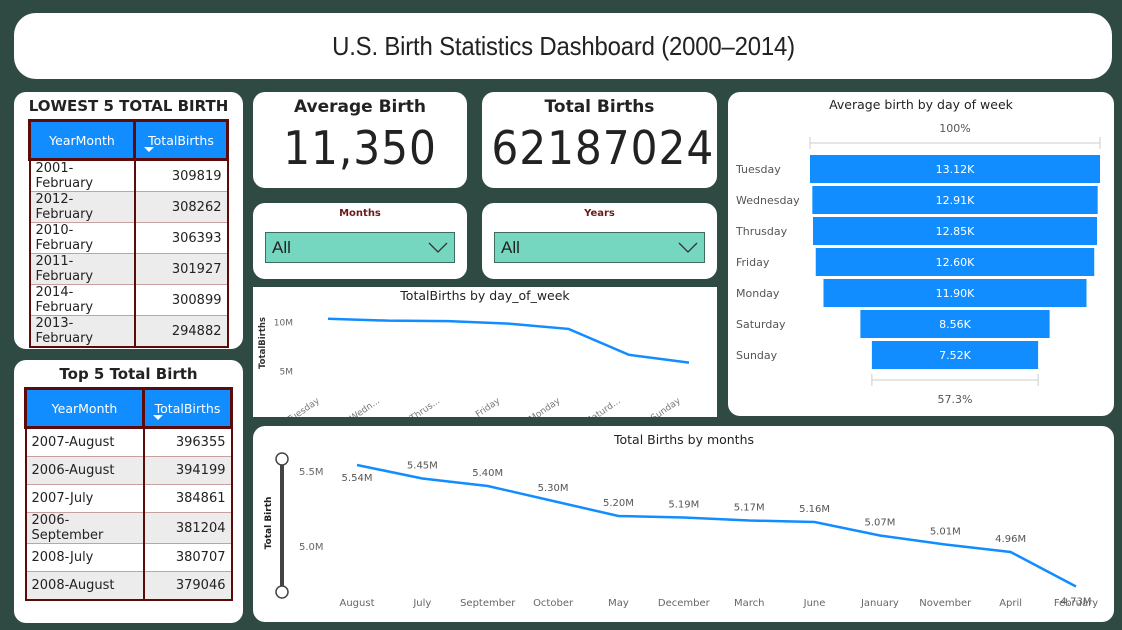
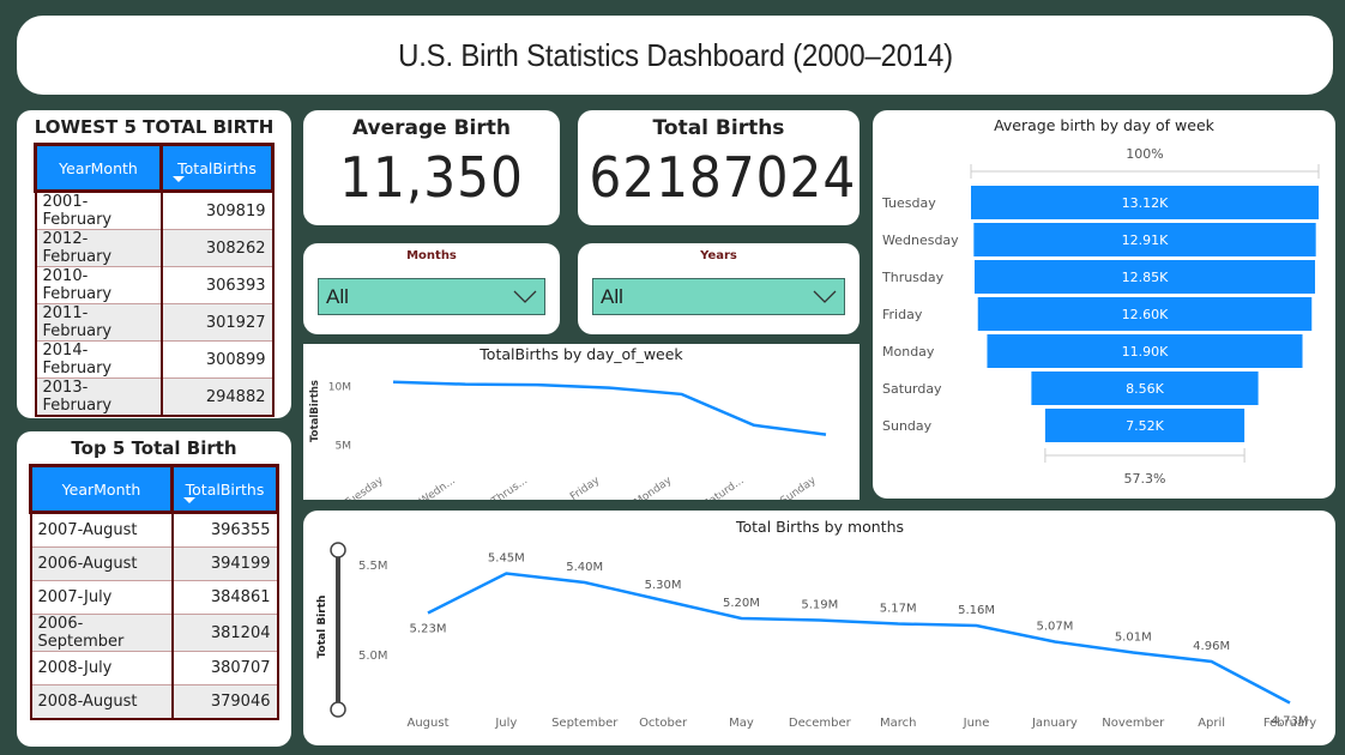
Total Births by months/August: 5.54M -> 5.23M
